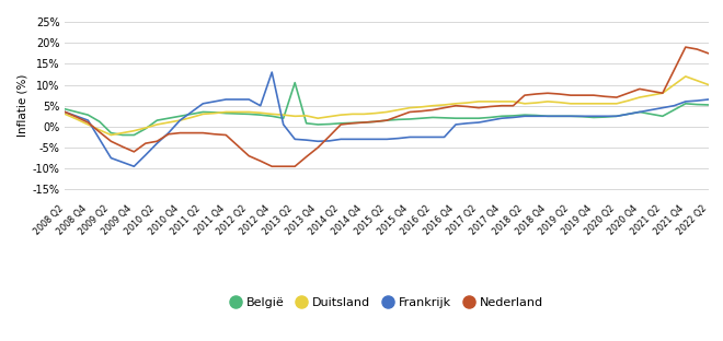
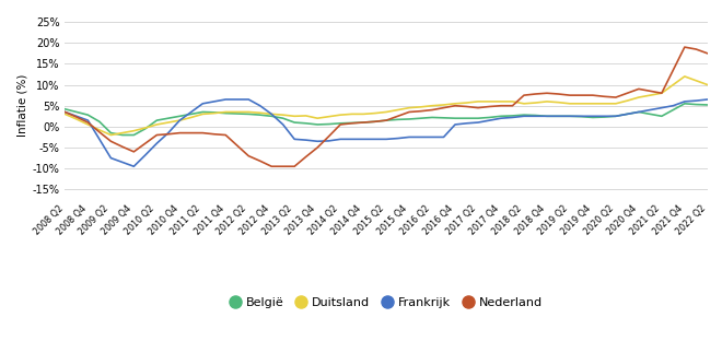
Nederland/2010 Q2: -3.5% -> -2.0%
Frankrijk/2012 Q4: 13.0% -> 3.0%
België/2013 Q2: 10.5% -> 1.0%
